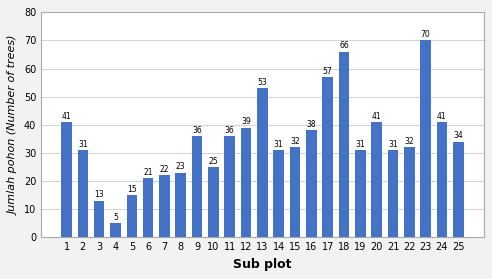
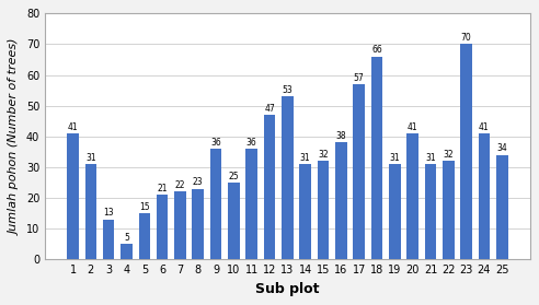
12: 39 -> 47
